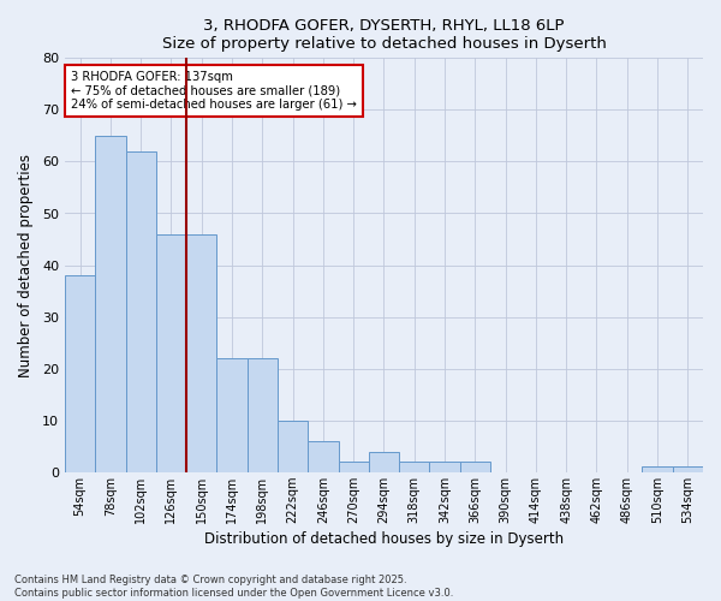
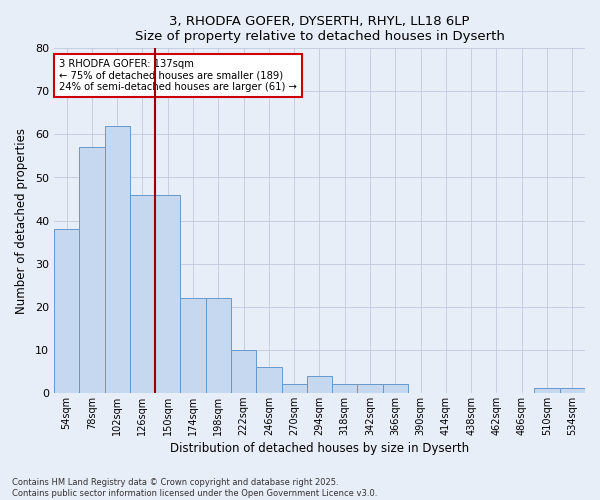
78sqm: 65 -> 57
